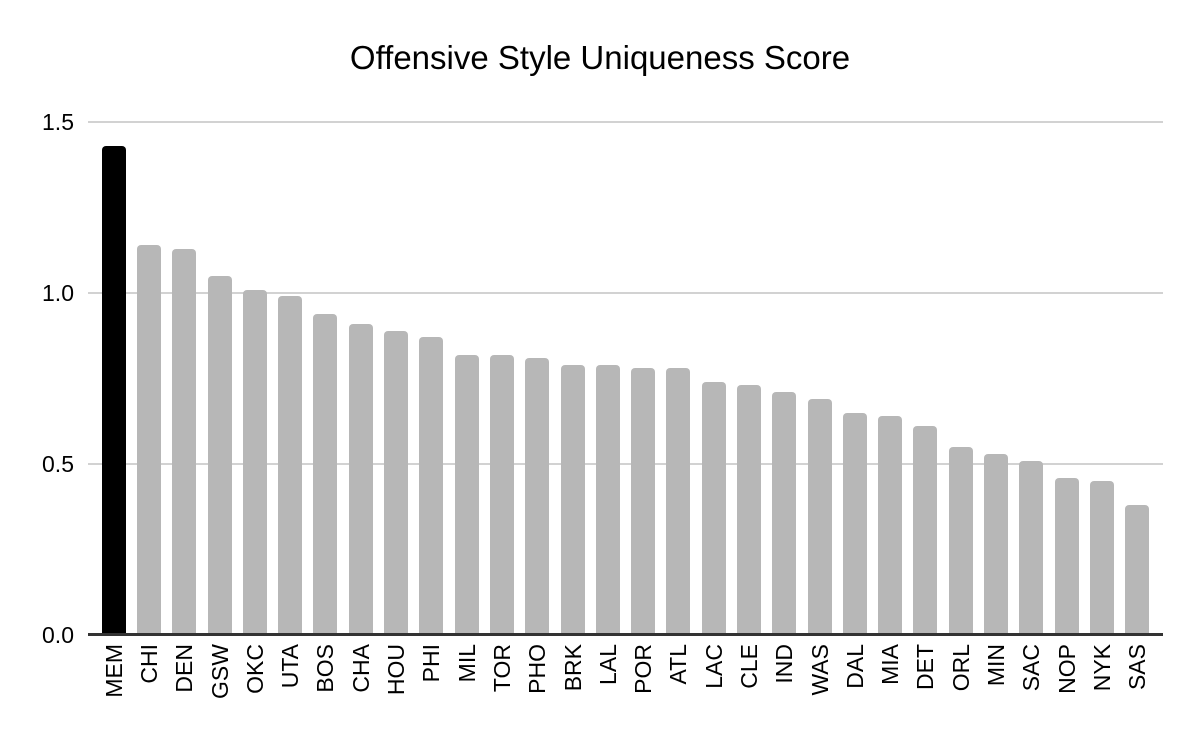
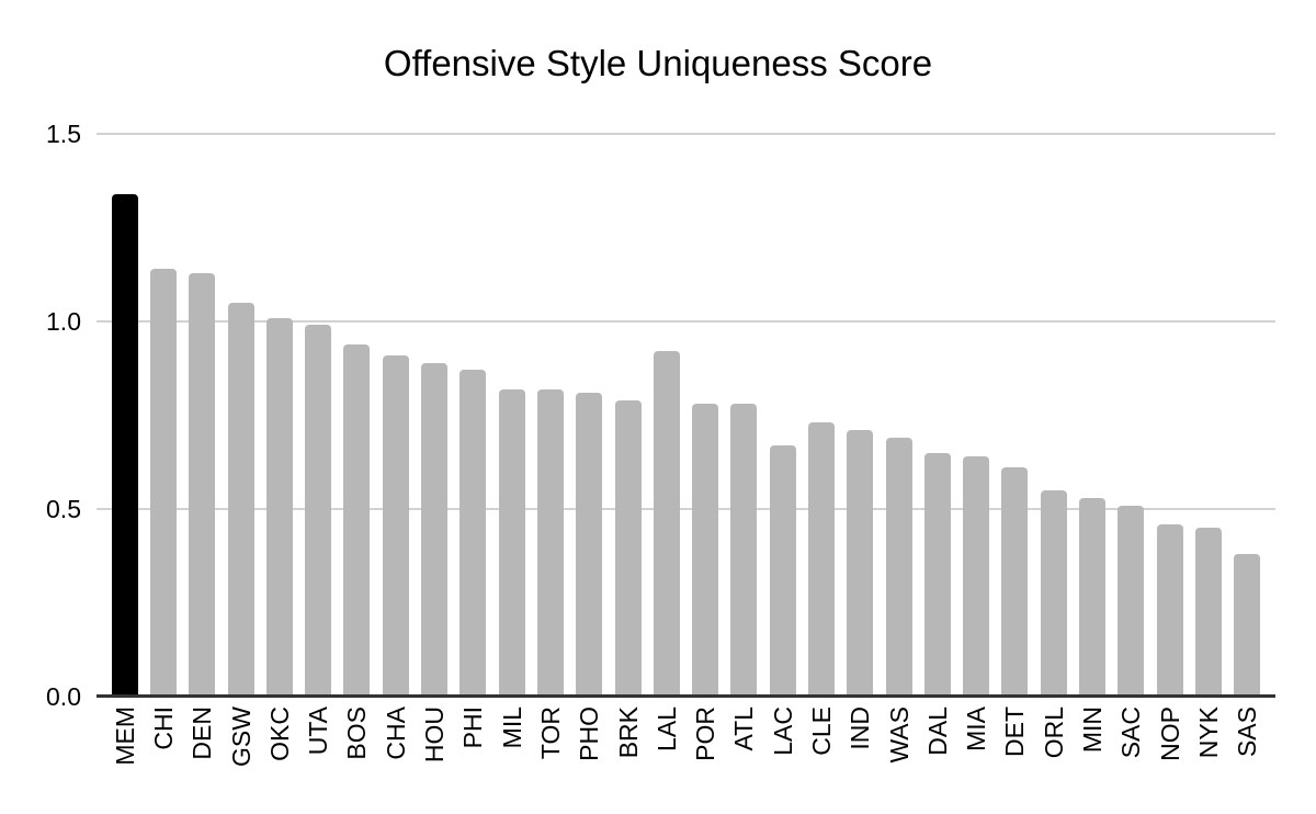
MEM: 1.43 -> 1.34
LAL: 0.79 -> 0.92
LAC: 0.74 -> 0.67
